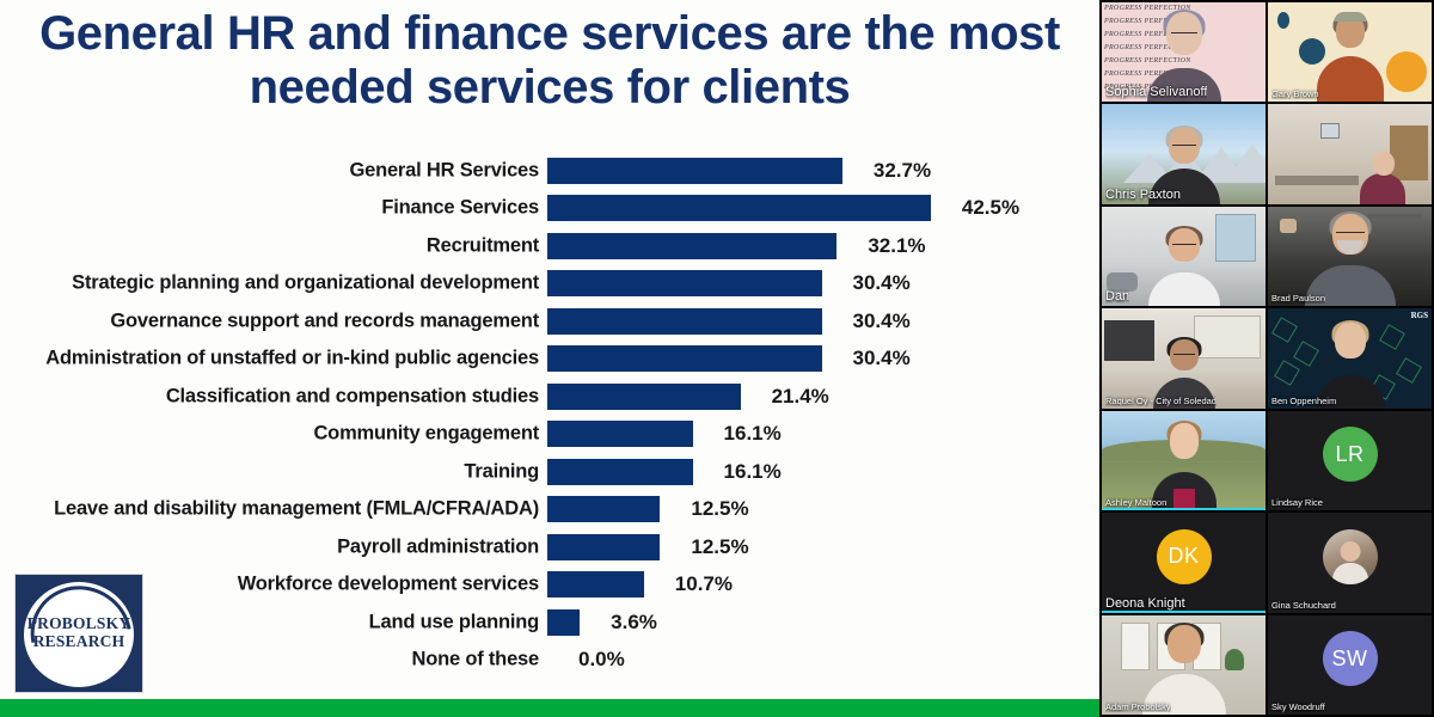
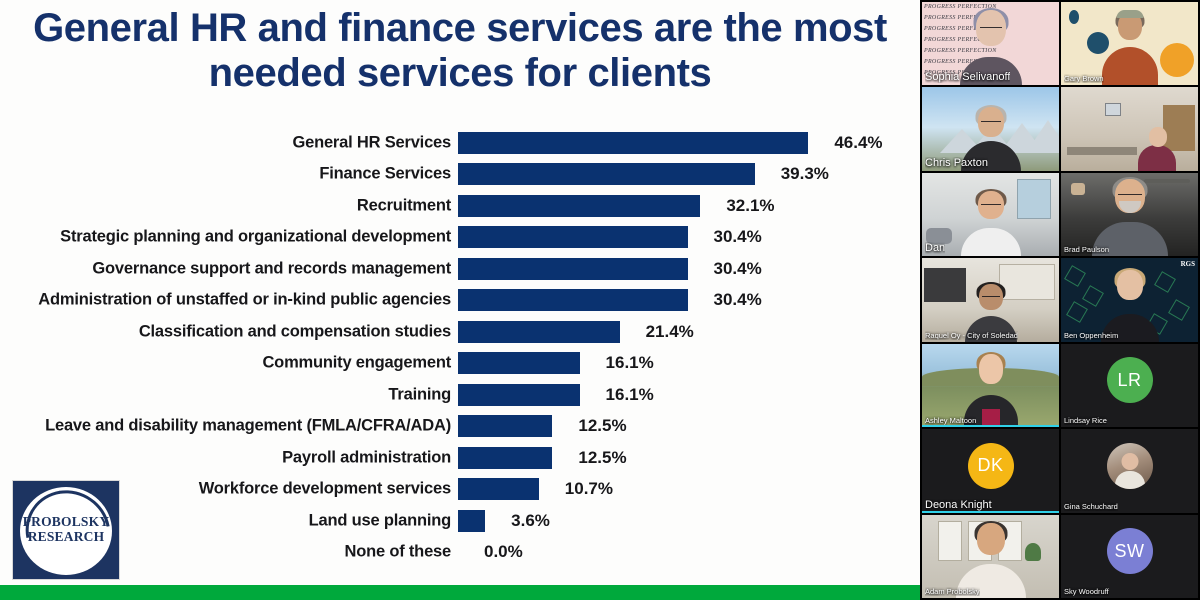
General HR Services: 32.7% -> 46.4%
Finance Services: 42.5% -> 39.3%
